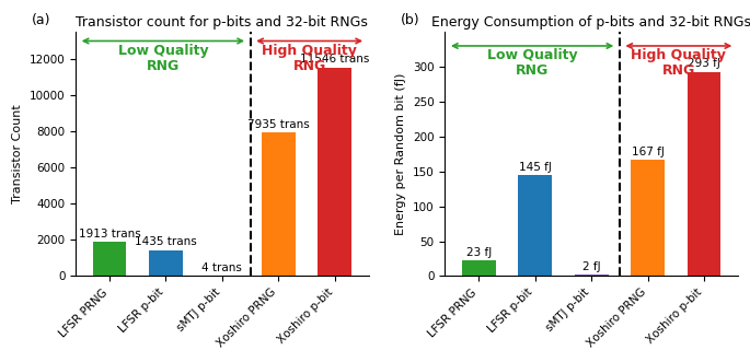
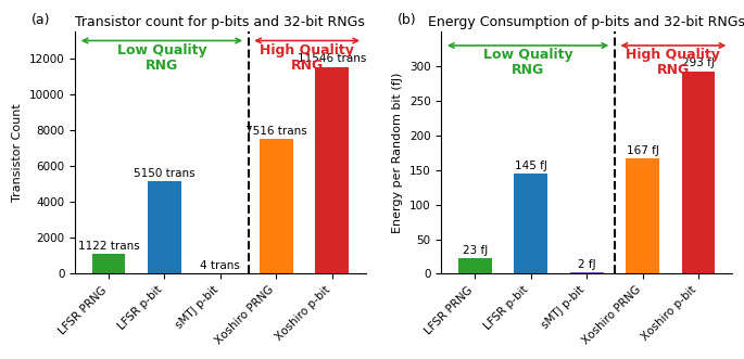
Transistor count for p-bits and 32-bit RNGs/LFSR PRNG: 1913 -> 1122
Transistor count for p-bits and 32-bit RNGs/LFSR p-bit: 1435 -> 5150
Transistor count for p-bits and 32-bit RNGs/Xoshiro PRNG: 7935 -> 7516
